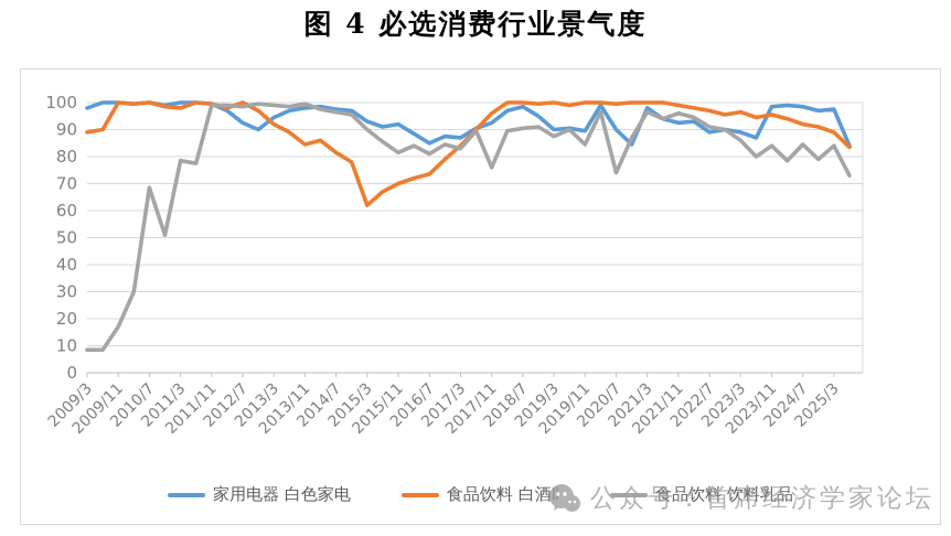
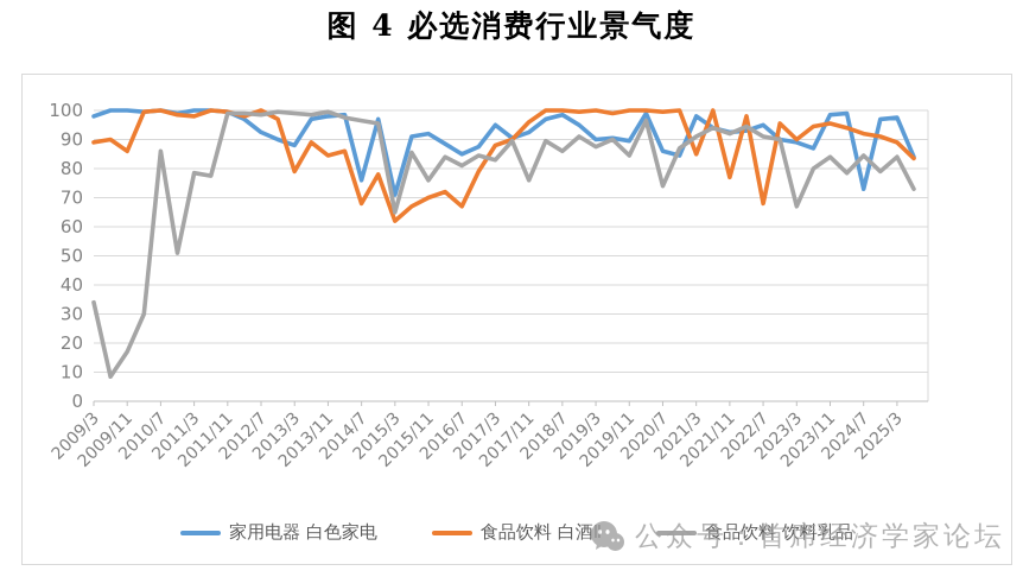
食品饮料 饮料乳品/2009/3: 8 -> 34
食品饮料 白酒Ⅱ/2009/11: 100 -> 86
食品饮料 饮料乳品/2010/7: 68 -> 86
家用电器 白色家电/2013/3: 94 -> 88
食品饮料 白酒Ⅱ/2013/3: 92 -> 79
家用电器 白色家电/2014/7: 98 -> 76
食品饮料 白酒Ⅱ/2014/7: 82 -> 68
家用电器 白色家电/2015/3: 93 -> 71
食品饮料 饮料乳品/2015/3: 90 -> 65
食品饮料 饮料乳品/2015/11: 82 -> 76
食品饮料 白酒Ⅱ/2016/7: 74 -> 67
家用电器 白色家电/2017/3: 87 -> 95
食品饮料 白酒Ⅱ/2017/3: 84 -> 88
食品饮料 饮料乳品/2018/7: 90 -> 86
家用电器 白色家电/2020/7: 90 -> 86
食品饮料 白酒Ⅱ/2021/3: 100 -> 85
食品饮料 饮料乳品/2021/3: 96 -> 91
食品饮料 白酒Ⅱ/2021/11: 99 -> 77
食品饮料 饮料乳品/2021/11: 96 -> 92
家用电器 白色家电/2022/7: 89 -> 95
食品饮料 白酒Ⅱ/2022/7: 97 -> 68
食品饮料 白酒Ⅱ/2023/3: 96 -> 90
食品饮料 饮料乳品/2023/3: 86 -> 67
家用电器 白色家电/2024/7: 98 -> 73
